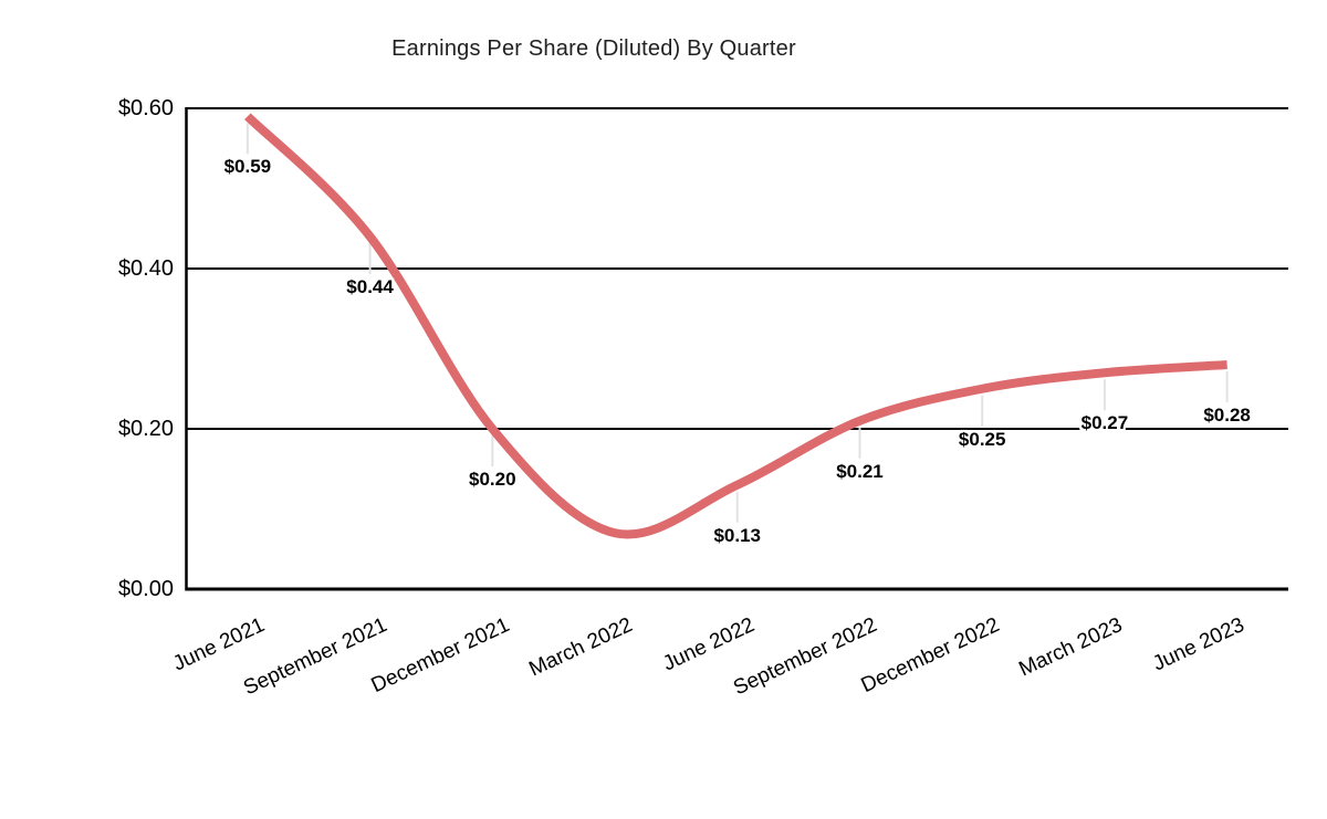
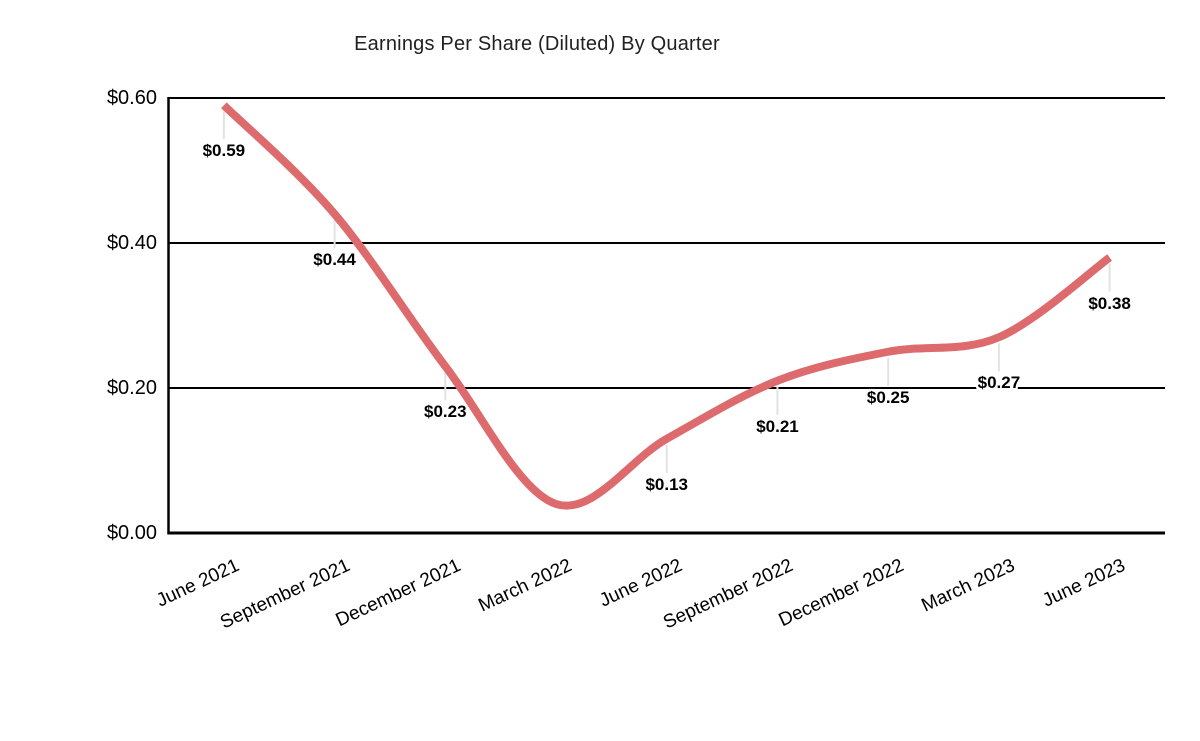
December 2021: $0.20 -> $0.23
March 2022: $0.07 -> $0.04
June 2023: $0.28 -> $0.38
